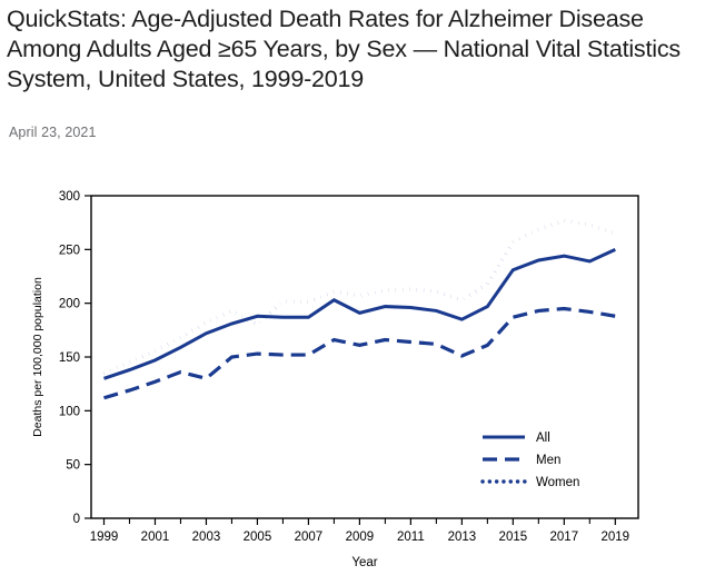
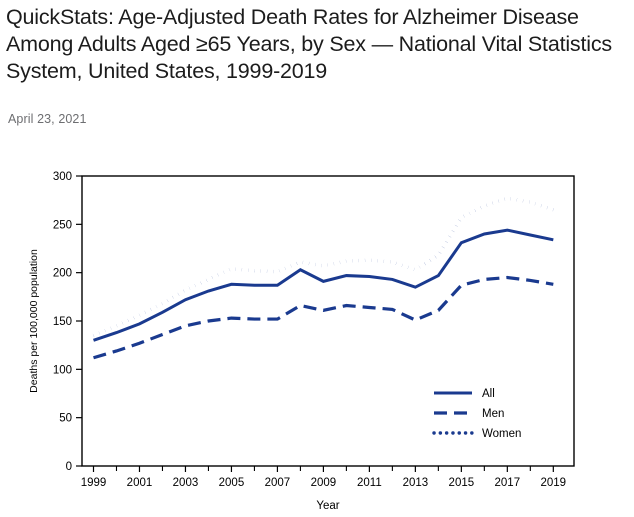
Men/2003: 130 -> 140
Women/2005: 180 -> 200
All/2019: 250 -> 230
